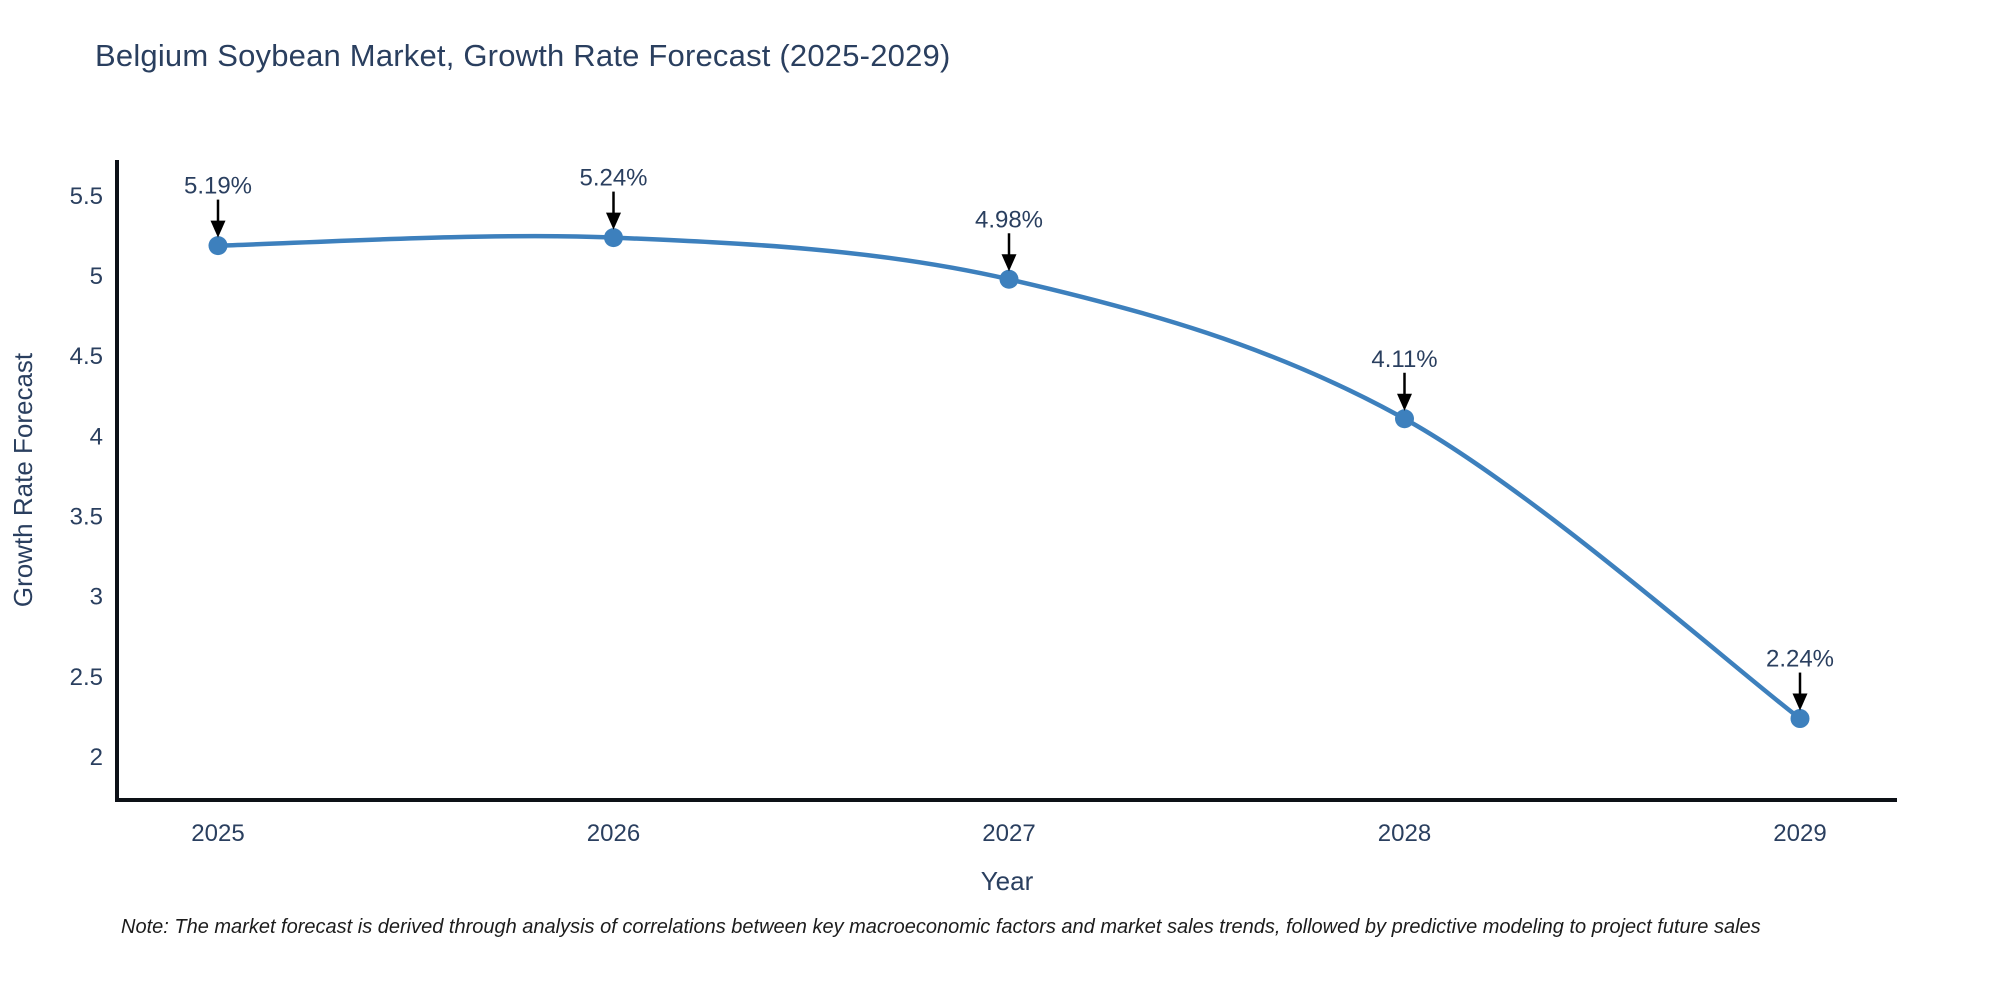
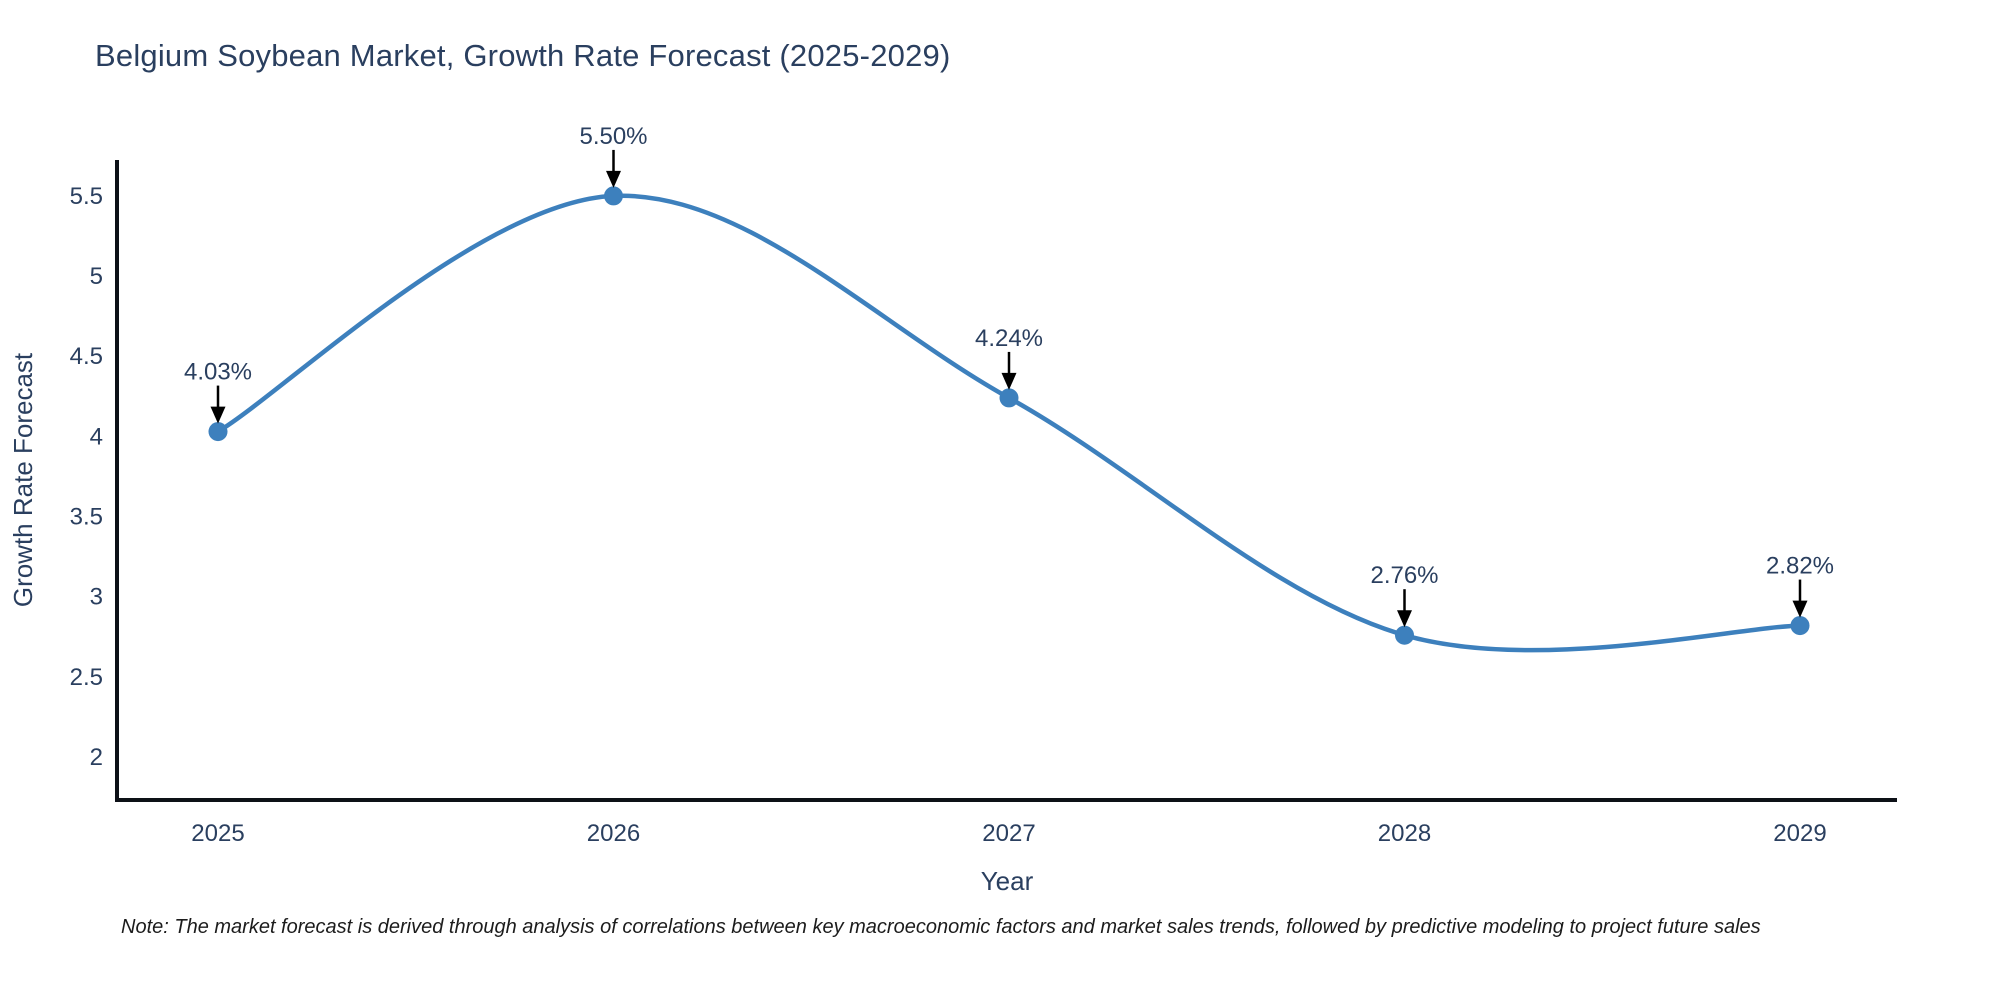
2025: 5.19% -> 4.03%
2026: 5.24% -> 5.50%
2027: 4.98% -> 4.24%
2028: 4.11% -> 2.76%
2029: 2.24% -> 2.82%
